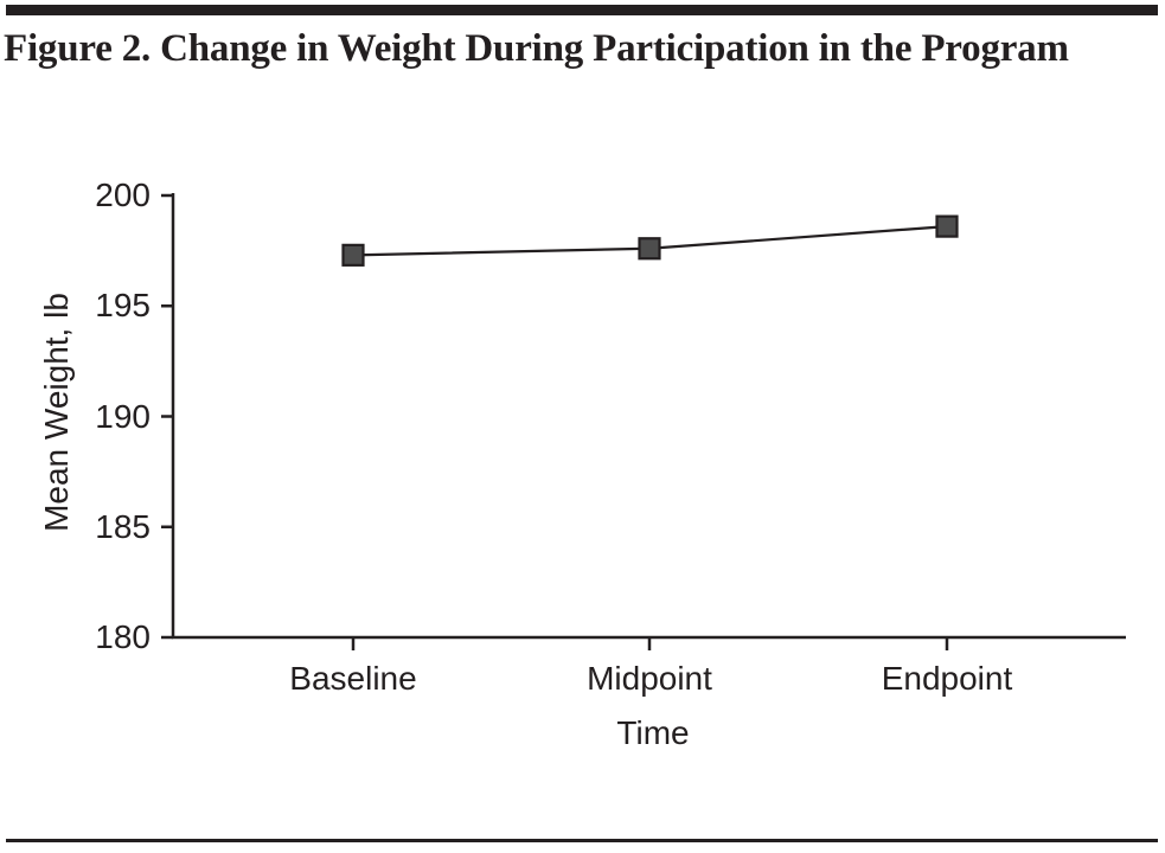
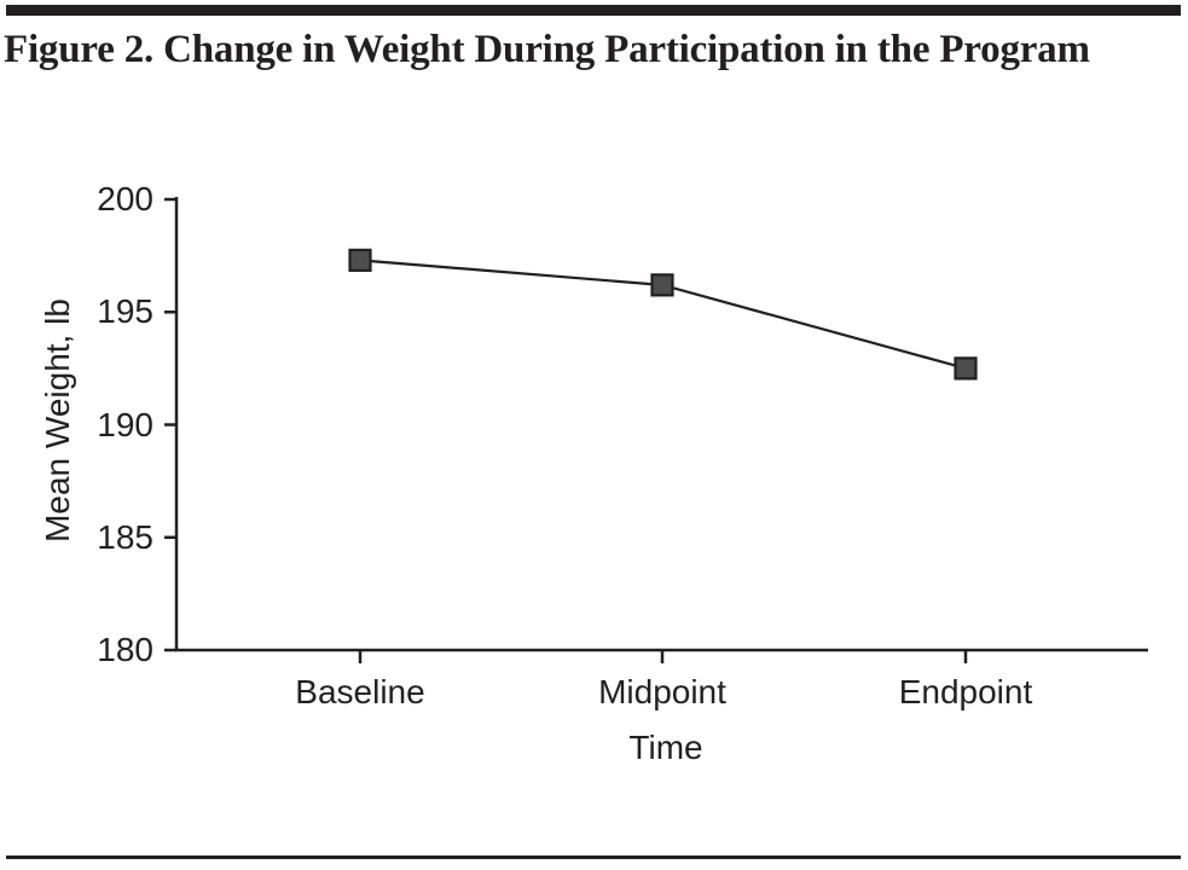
Midpoint: 197.6 -> 196.2
Endpoint: 198.6 -> 192.5
